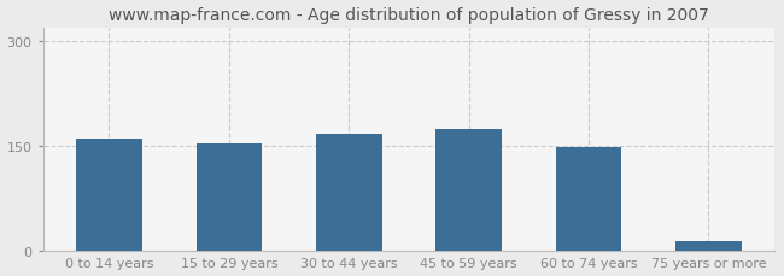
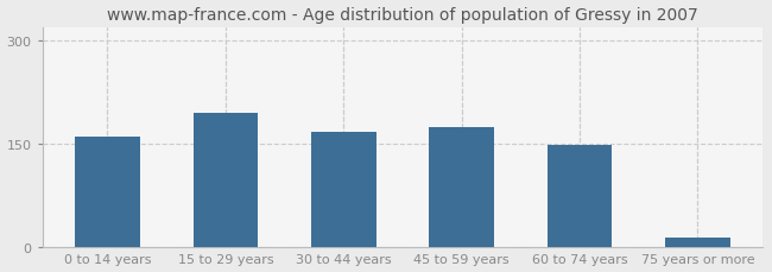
15 to 29 years: 153 -> 194
